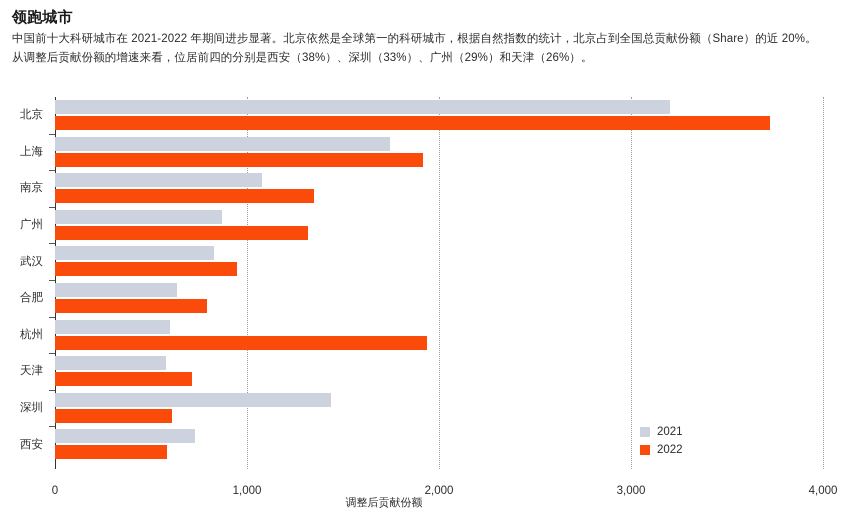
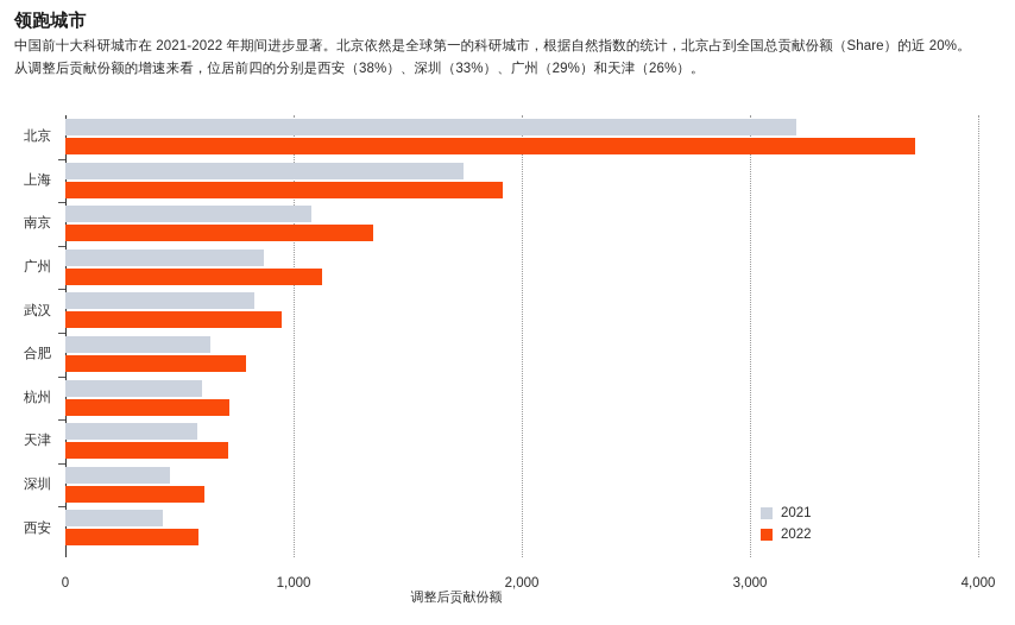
2022/广州: 1320 -> 1120
2022/杭州: 1940 -> 720
2021/深圳: 1440 -> 460
2021/西安: 730 -> 430
